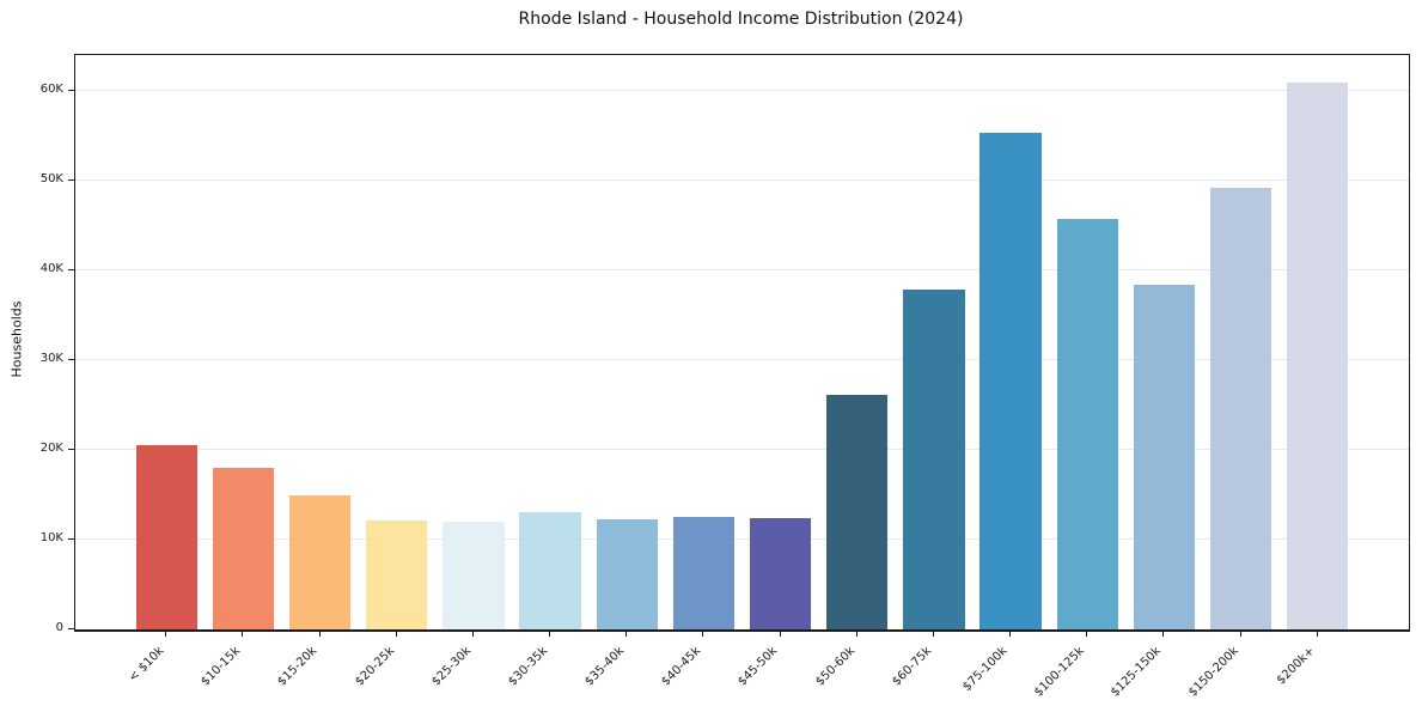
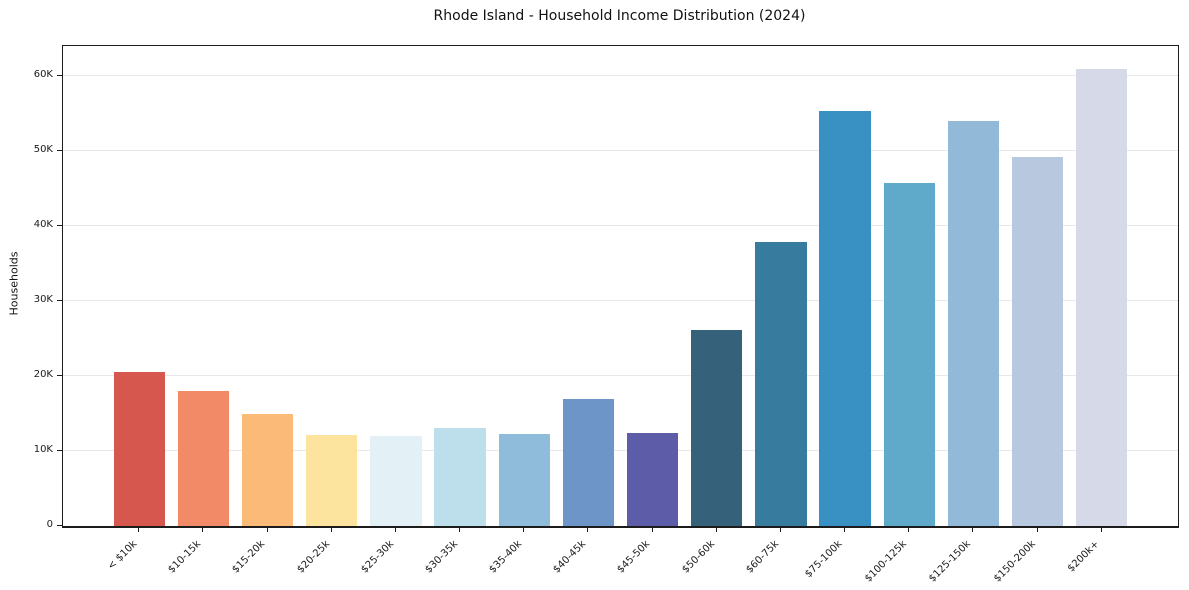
$40-45k: 12K -> 17K
$125-150k: 38K -> 54K
